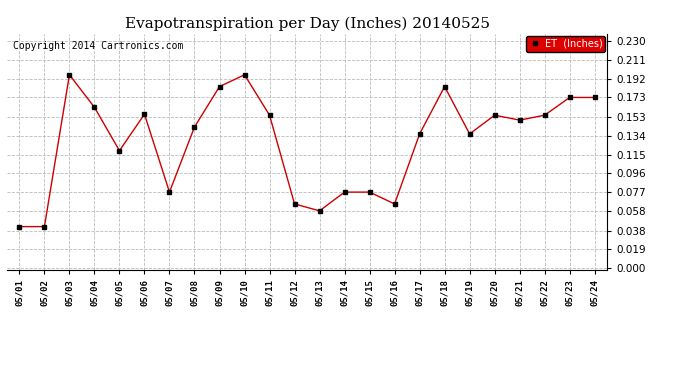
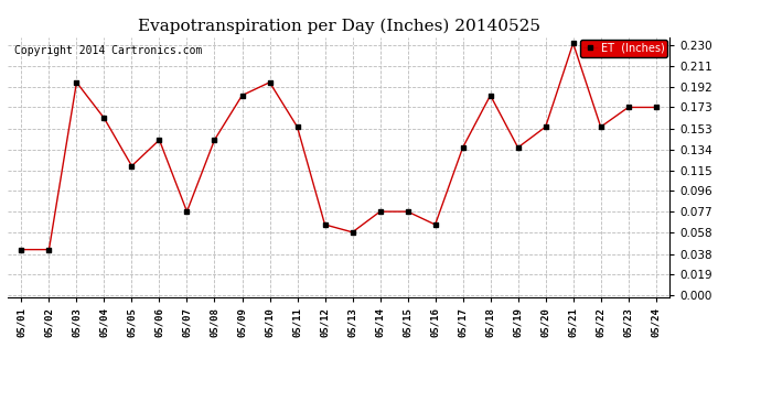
05/06: 0.156 -> 0.143
05/21: 0.150 -> 0.232
